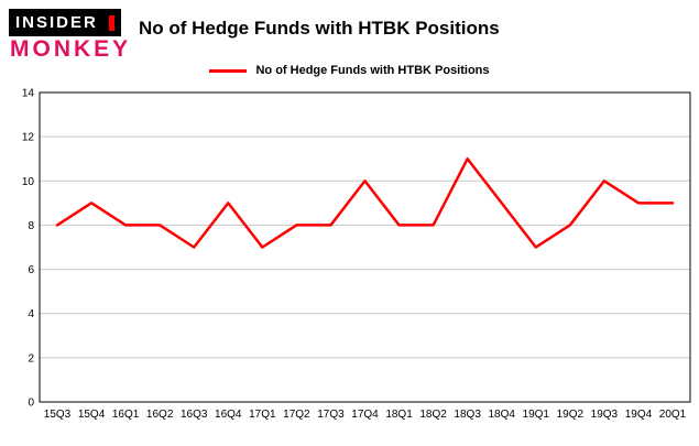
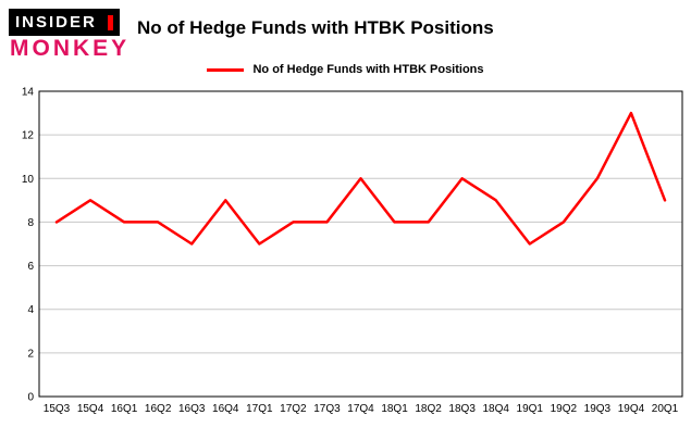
18Q3: 11 -> 10
19Q4: 9 -> 13
